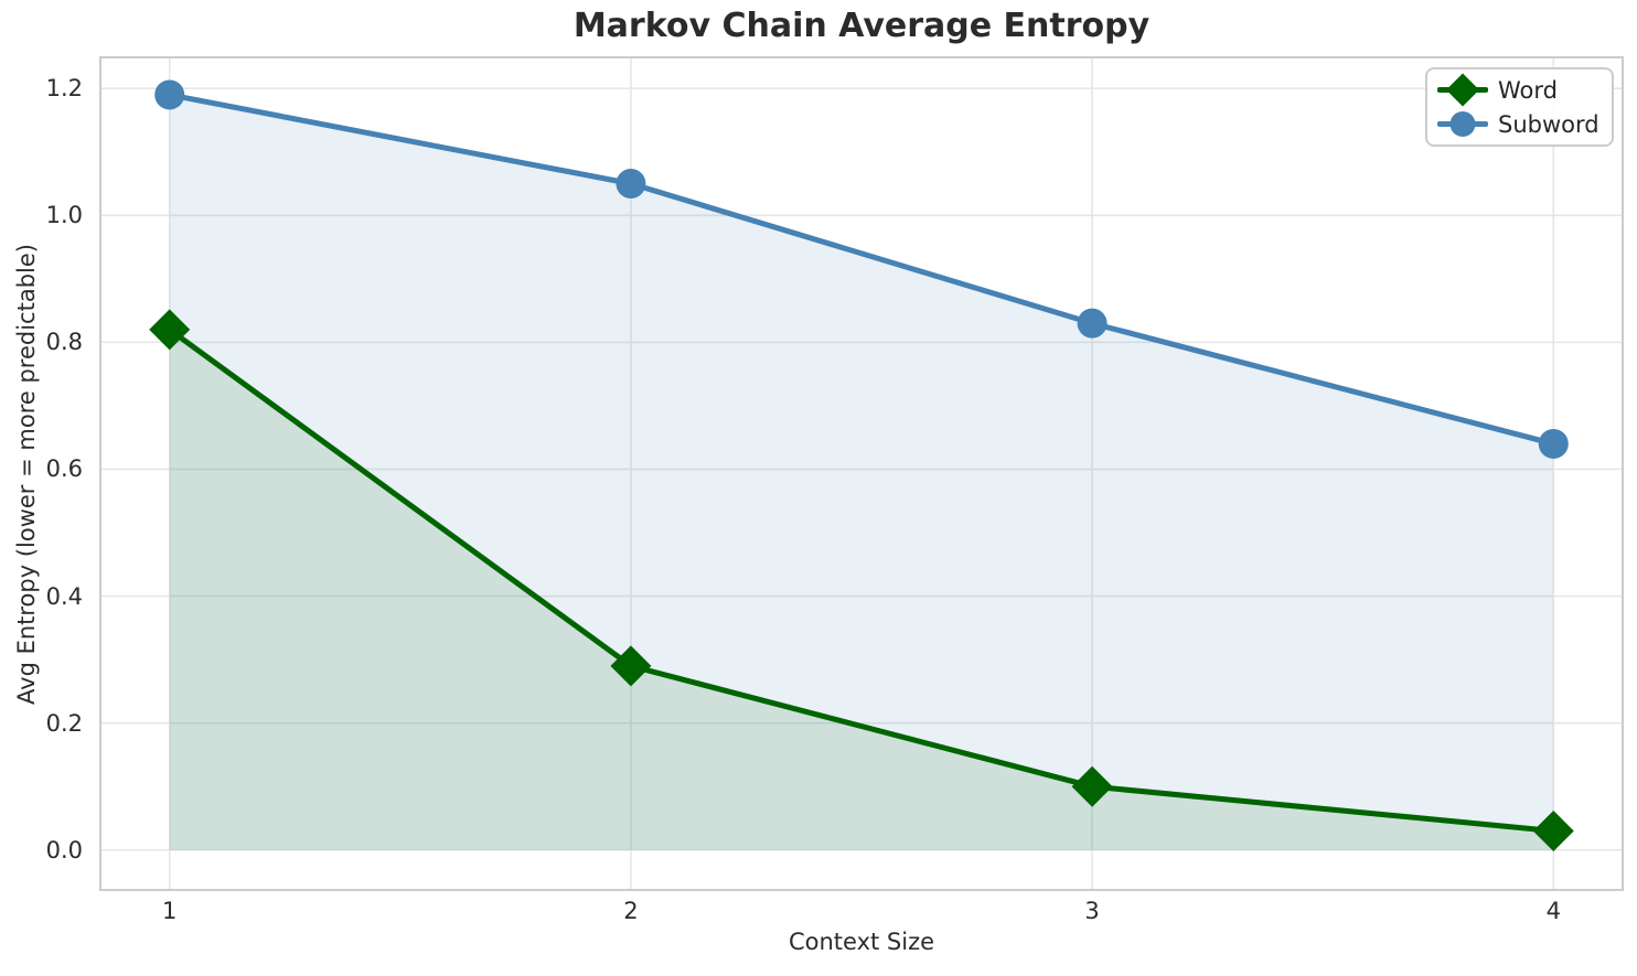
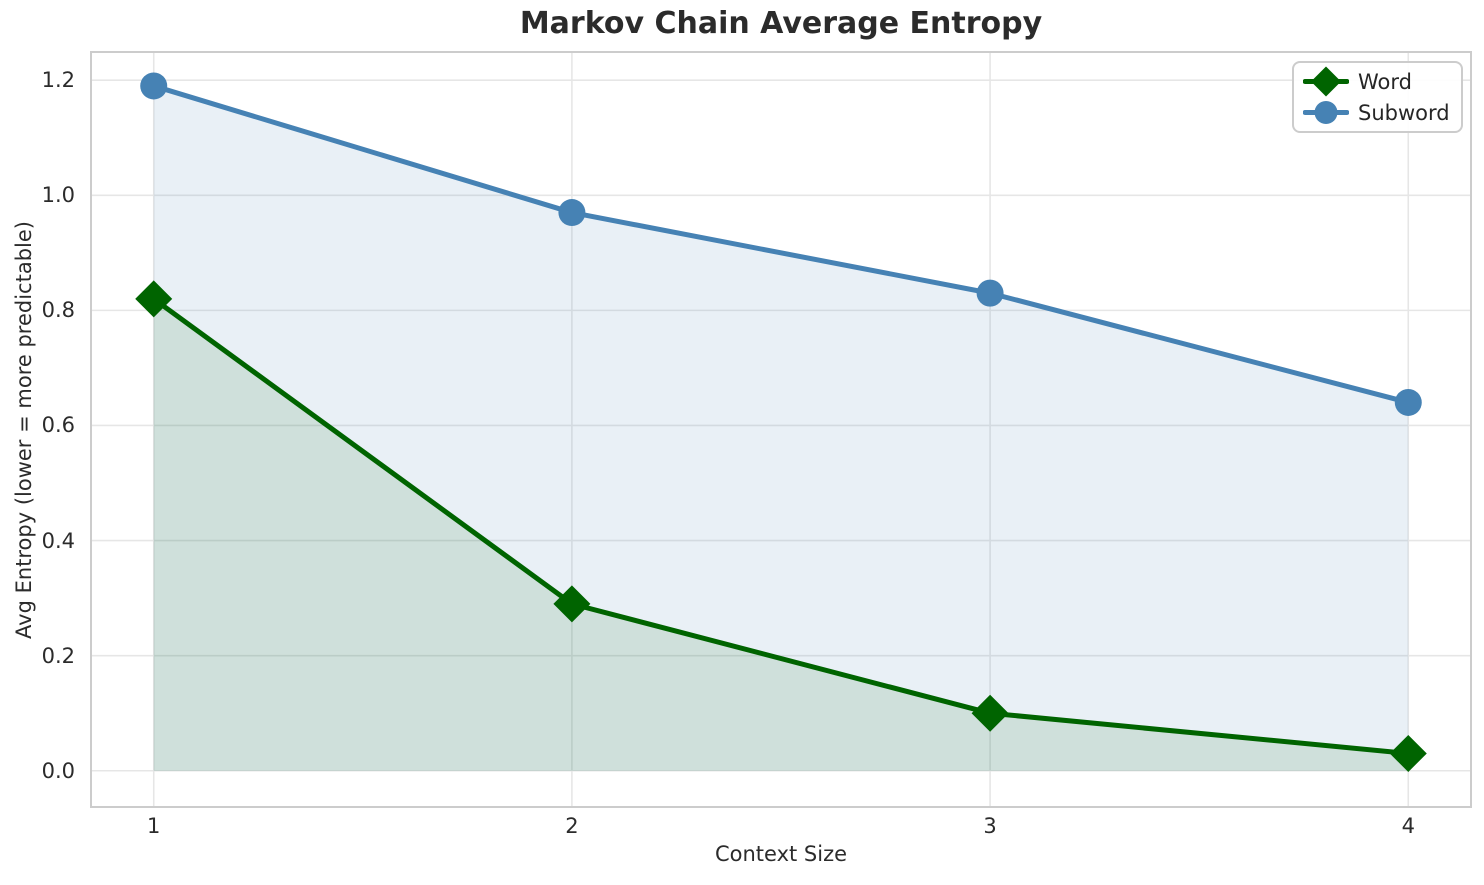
Subword/2: 1.05 -> 0.97
